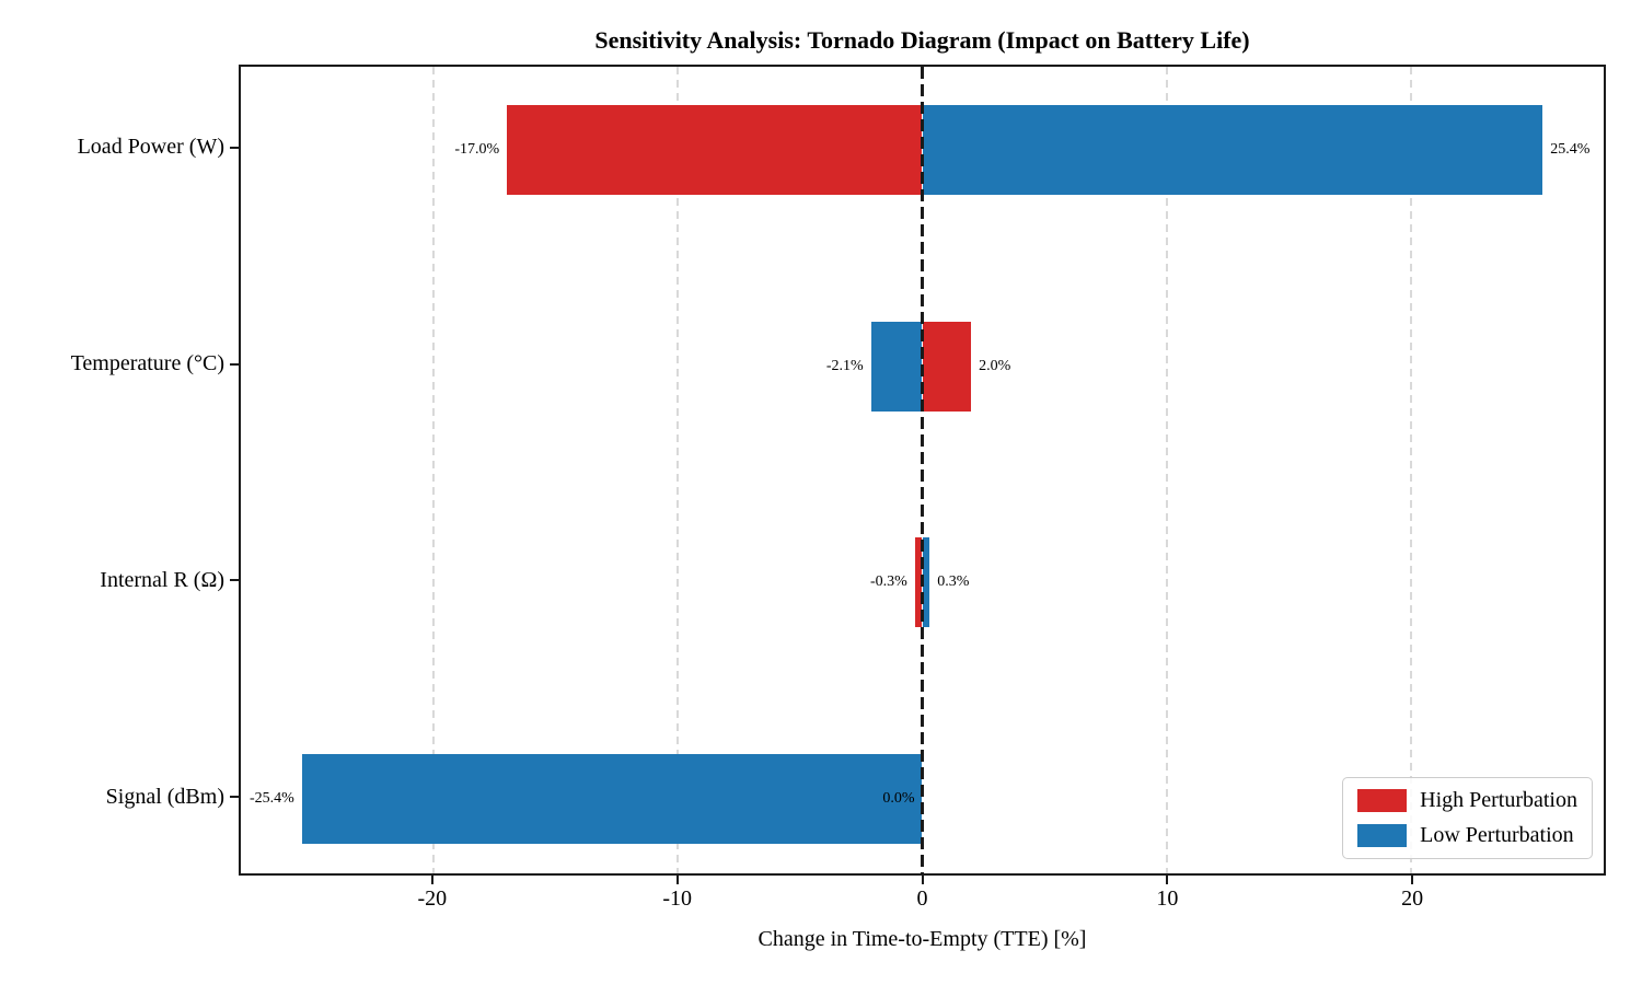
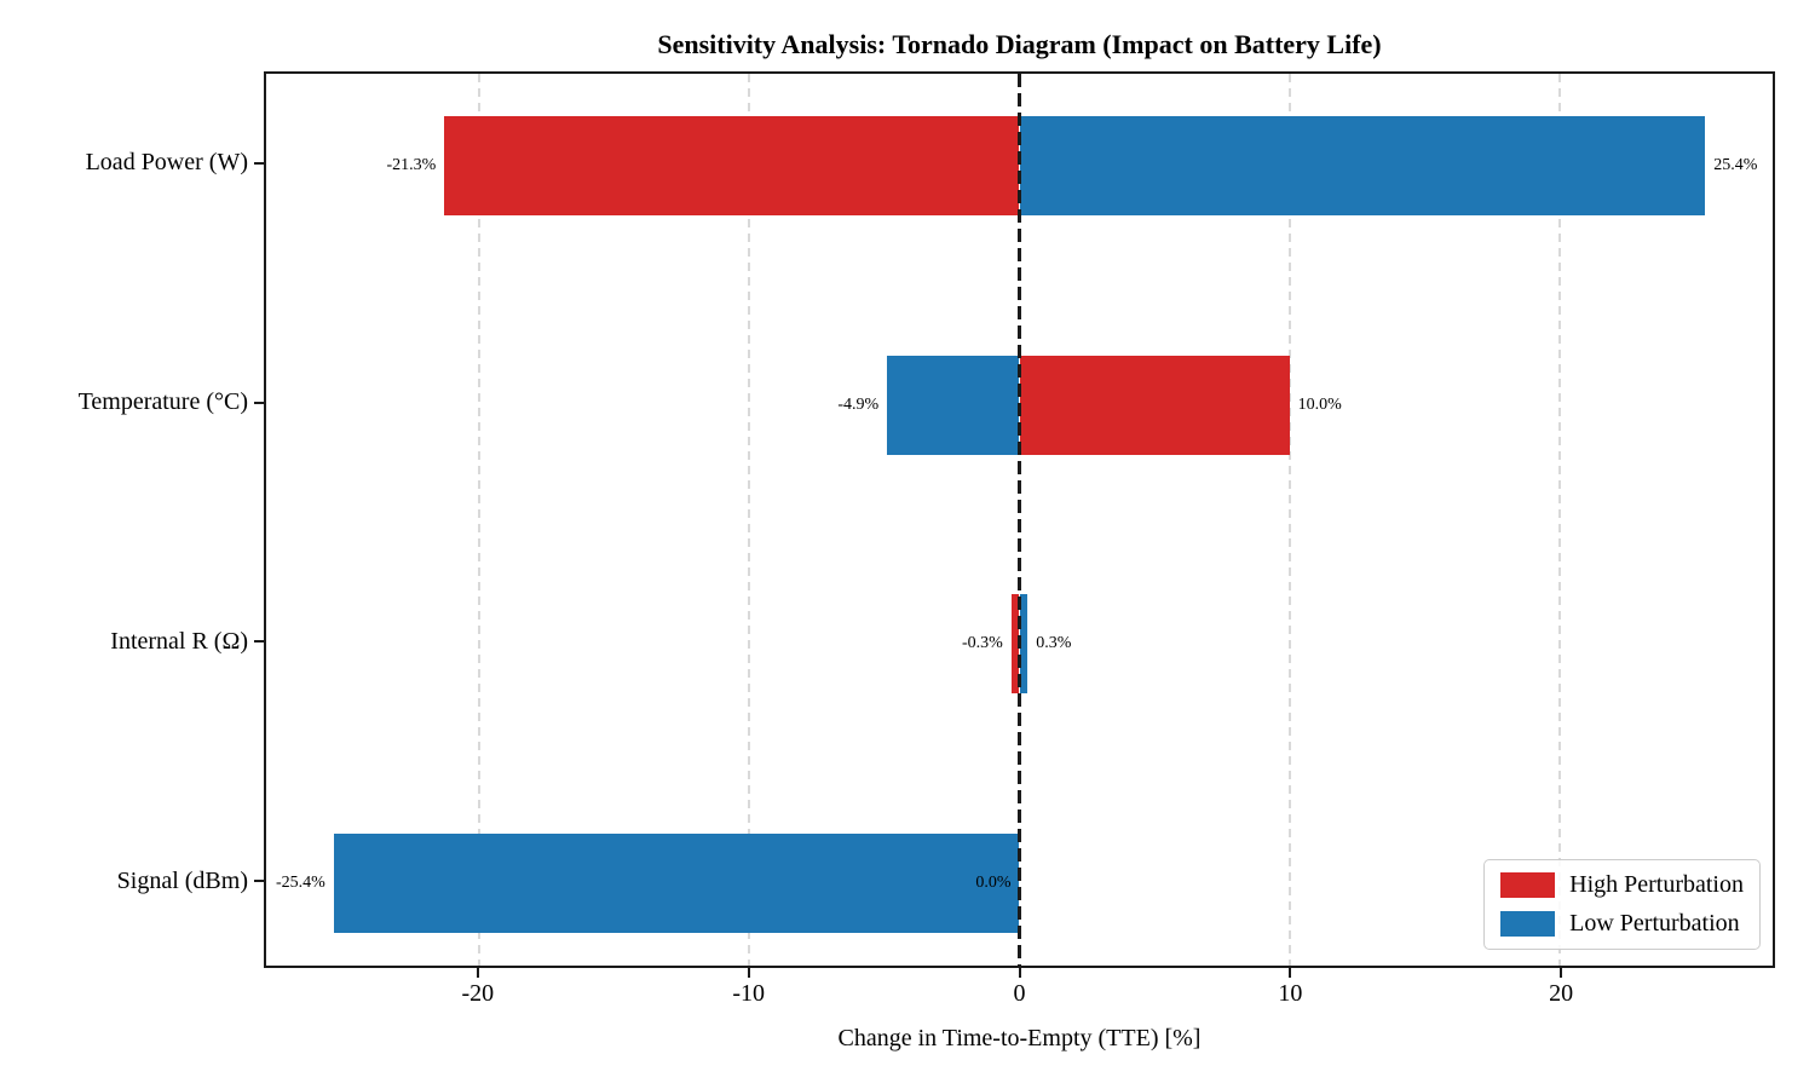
High Perturbation/Load Power (W): -17.0% -> -21.3%
High Perturbation/Temperature (°C): 2.0% -> 10.0%
Low Perturbation/Temperature (°C): -2.1% -> -4.9%
